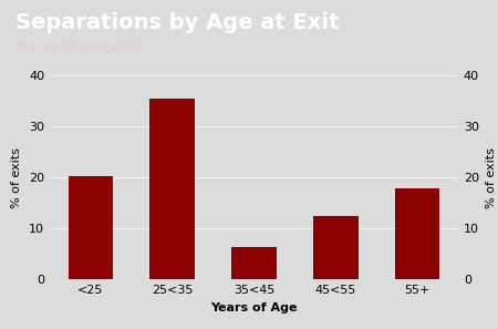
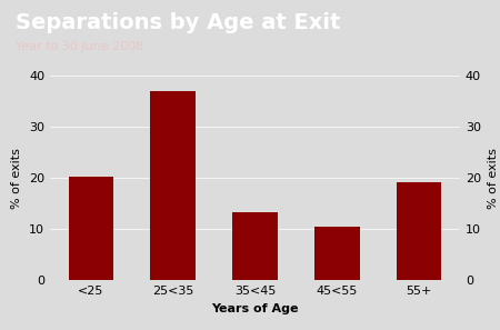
25<35: 35.5 -> 37.0
35<45: 6.5 -> 13.3
45<55: 12.5 -> 10.5
55+: 18.0 -> 19.3
